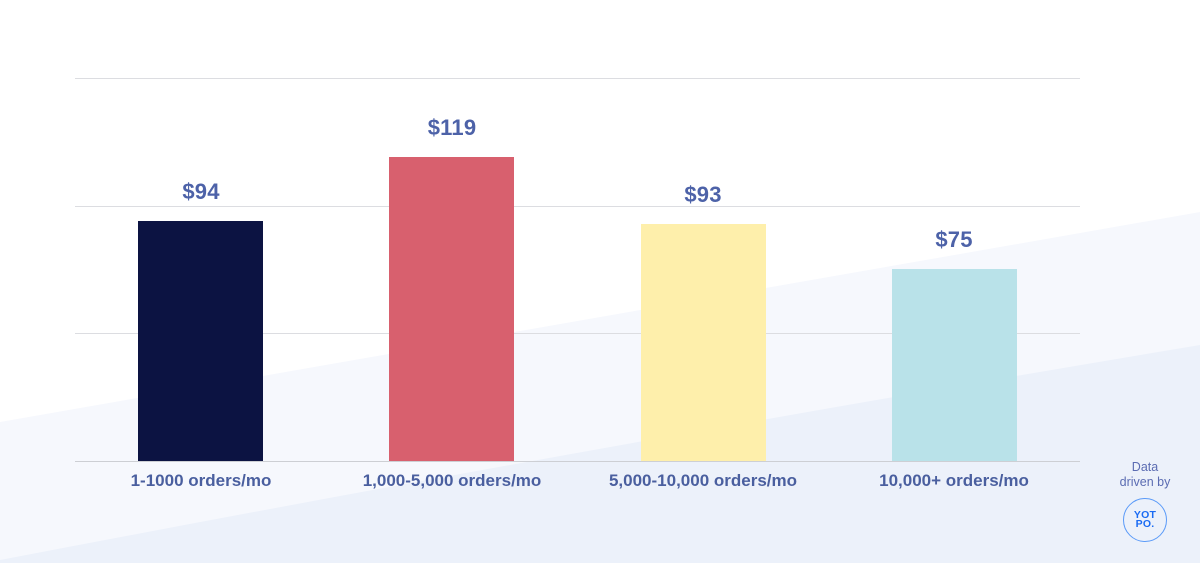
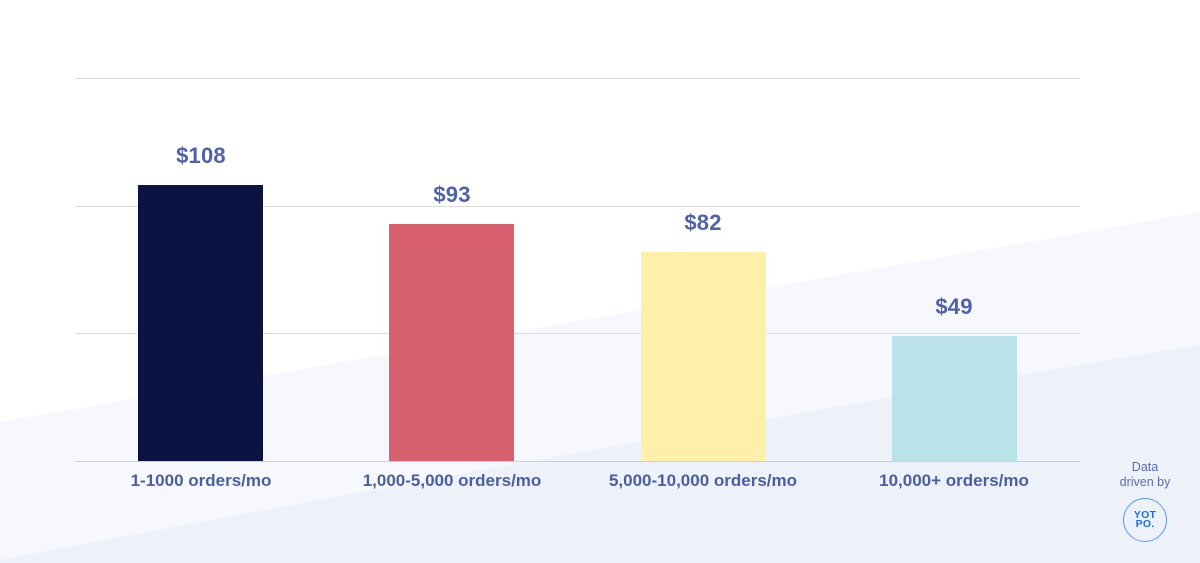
1-1000 orders/mo: $94 -> $108
1,000-5,000 orders/mo: $119 -> $93
5,000-10,000 orders/mo: $93 -> $82
10,000+ orders/mo: $75 -> $49
